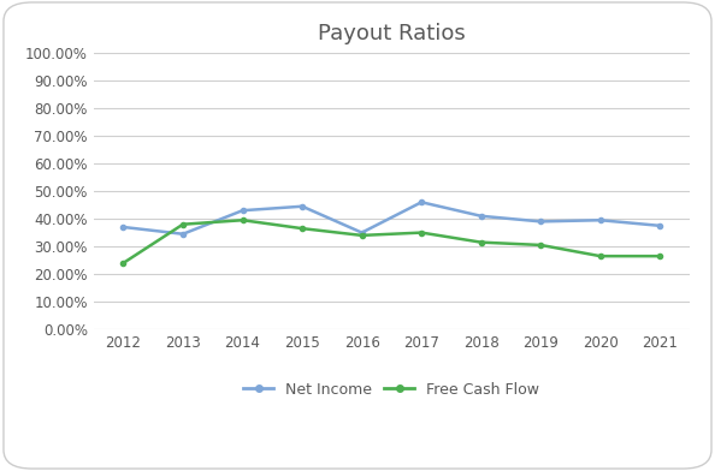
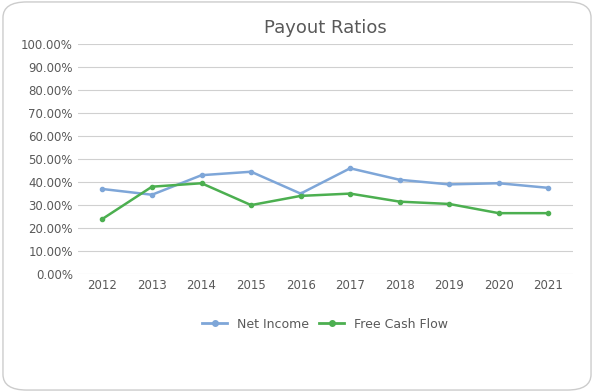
Free Cash Flow/2015: 36.5% -> 30.0%
